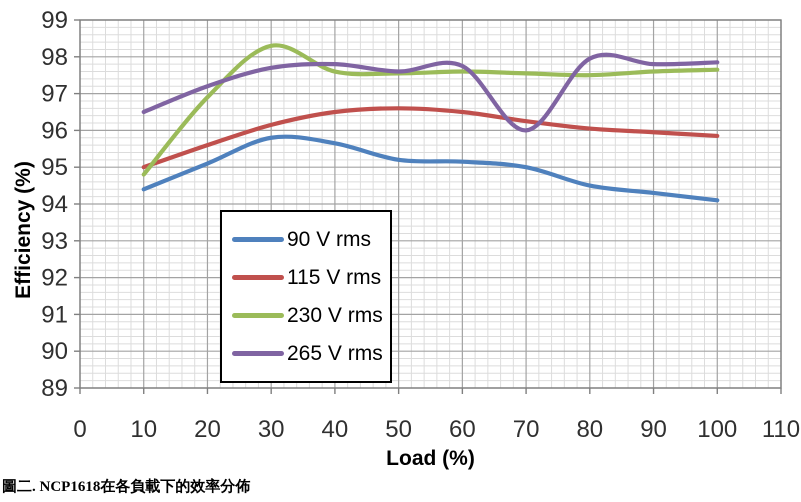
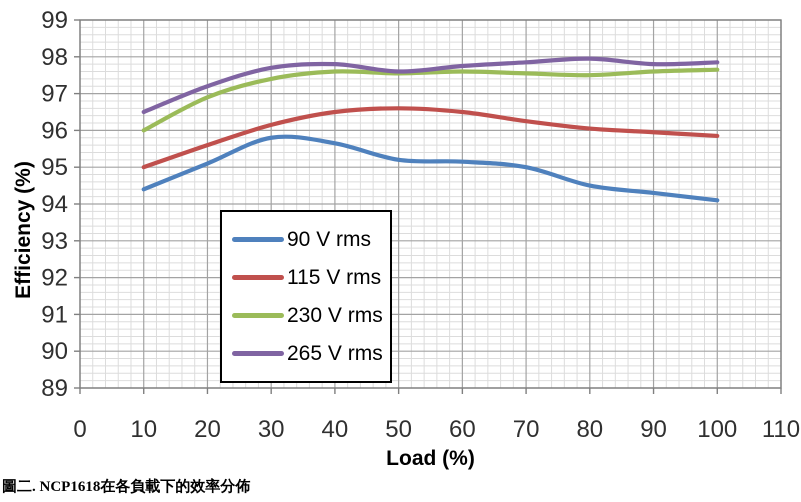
230 V rms/10: 94.8 -> 96.0
230 V rms/30: 98.3 -> 97.4
265 V rms/70: 96.0 -> 97.8
